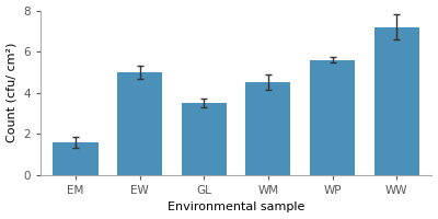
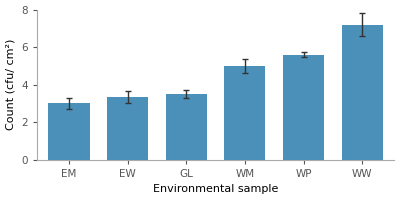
EM: 1.6 -> 3.0
EW: 5.0 -> 3.4
WM: 4.5 -> 5.0
